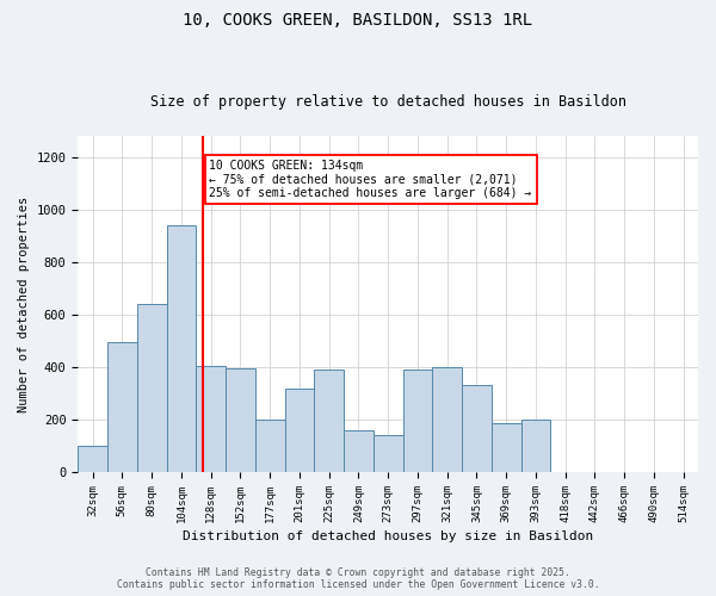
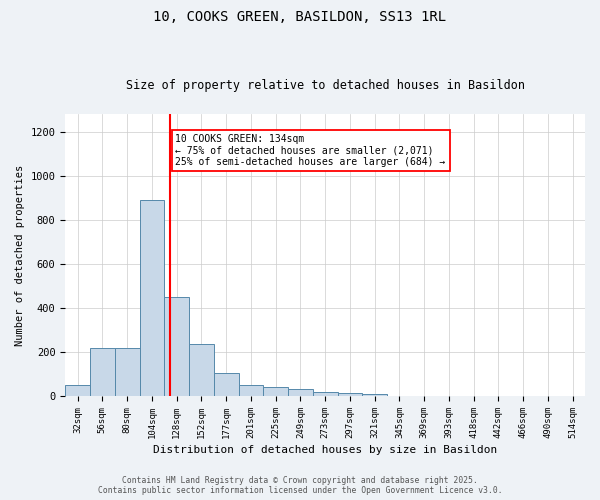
32sqm: 100 -> 50
56sqm: 495 -> 220
80sqm: 640 -> 220
104sqm: 940 -> 890
128sqm: 405 -> 450
152sqm: 395 -> 235
177sqm: 200 -> 105
201sqm: 320 -> 50
225sqm: 390 -> 40
249sqm: 160 -> 30
273sqm: 140 -> 20
297sqm: 390 -> 15
321sqm: 400 -> 8
345sqm: 330 -> 2
369sqm: 185 -> 1
393sqm: 200 -> 1
